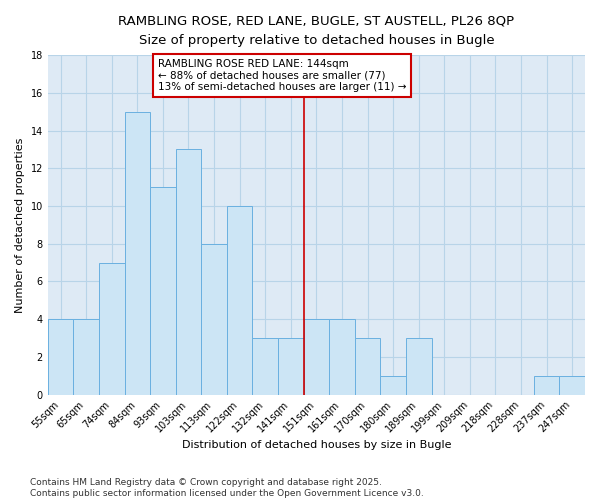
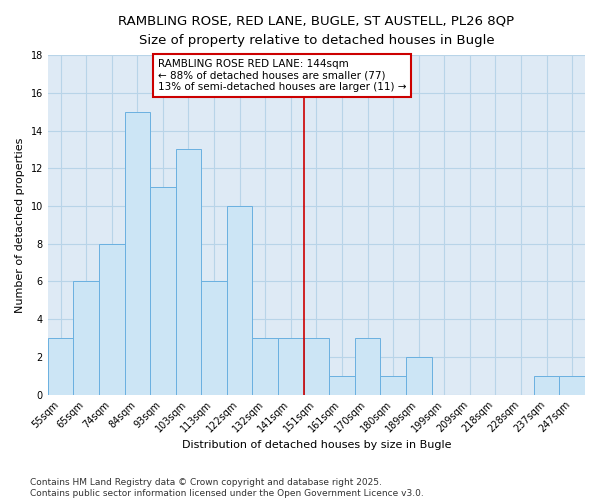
55sqm: 4 -> 3
65sqm: 4 -> 6
74sqm: 7 -> 8
113sqm: 8 -> 6
151sqm: 4 -> 3
161sqm: 4 -> 1
189sqm: 3 -> 2
